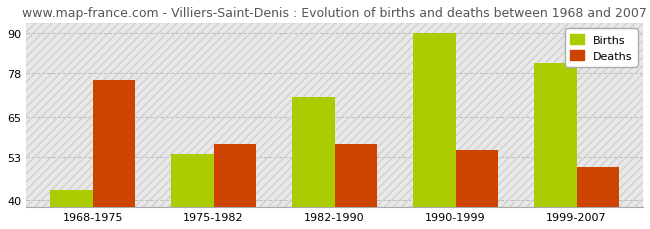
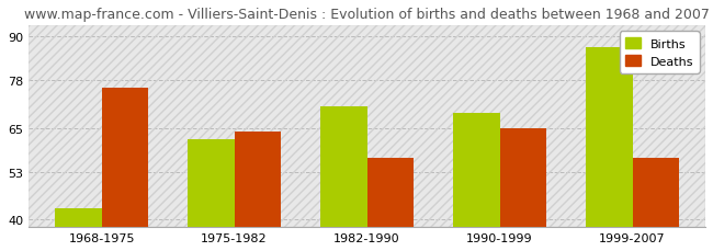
Births/1975-1982: 54 -> 62
Deaths/1975-1982: 57 -> 64
Births/1990-1999: 90 -> 69
Deaths/1990-1999: 55 -> 65
Births/1999-2007: 81 -> 87
Deaths/1999-2007: 50 -> 57
